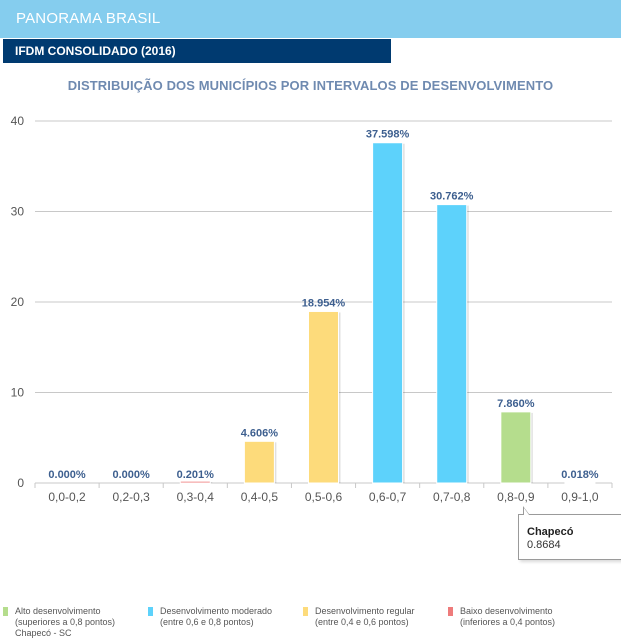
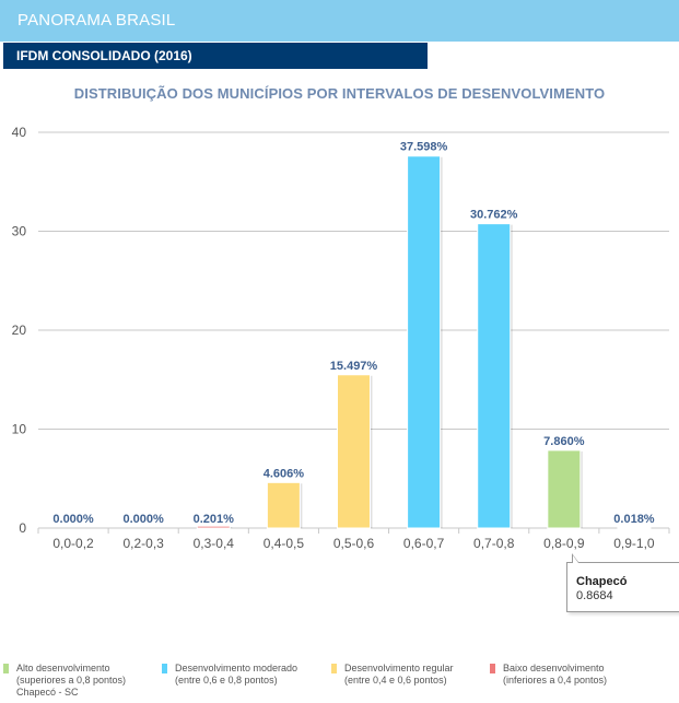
0,5-0,6: 18.954% -> 15.497%
